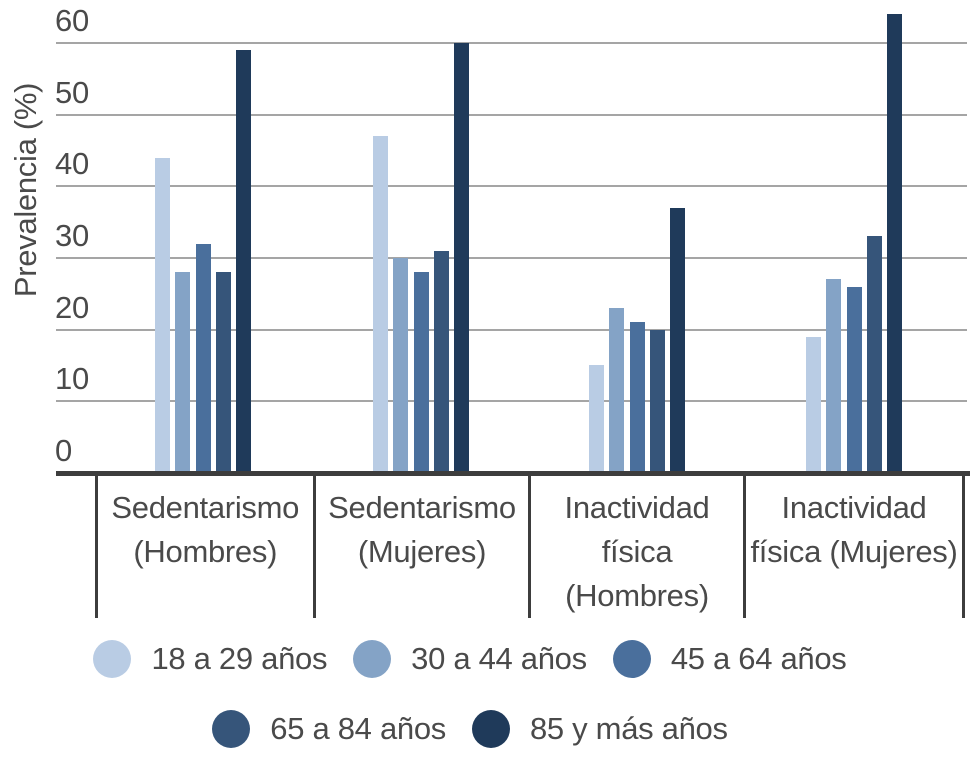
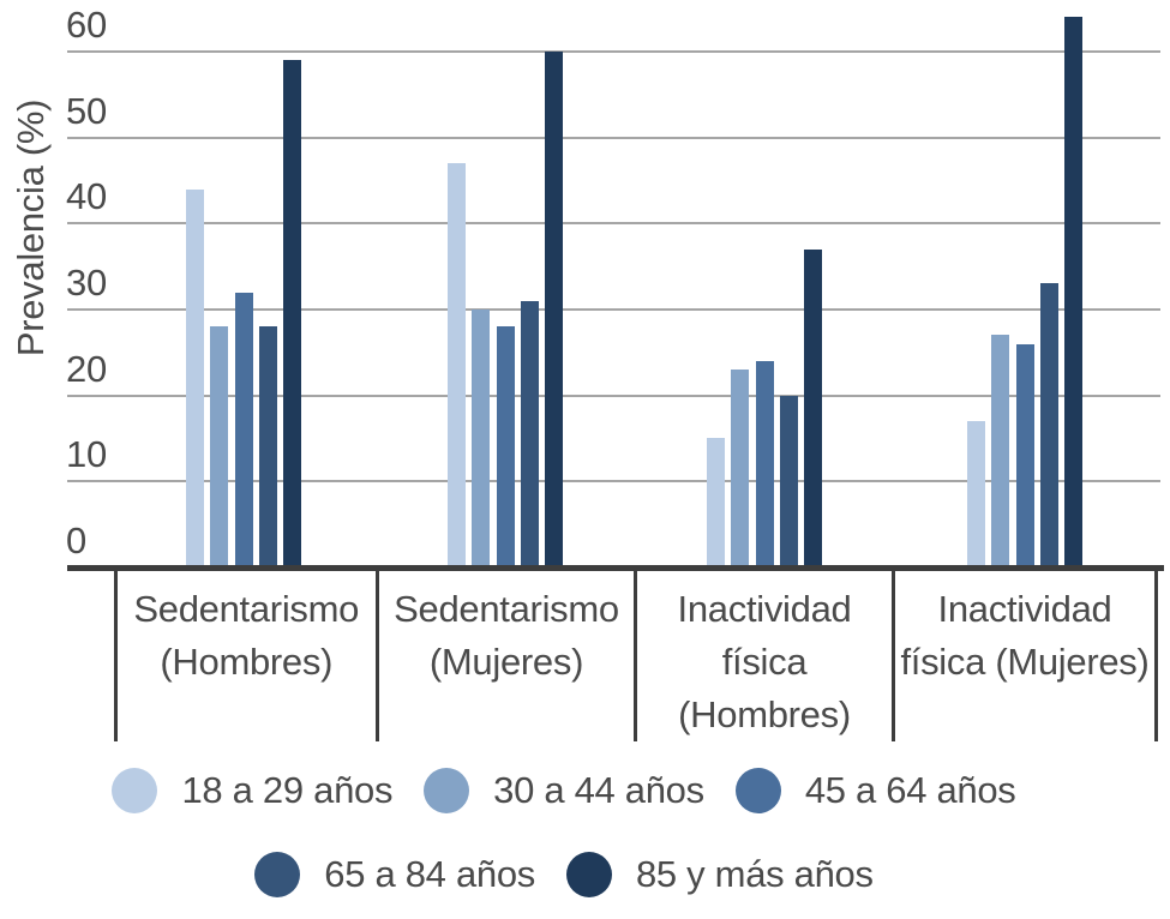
45 a 64 años/Inactividad física (Hombres): 21 -> 24
18 a 29 años/Inactividad física (Mujeres): 19 -> 17
